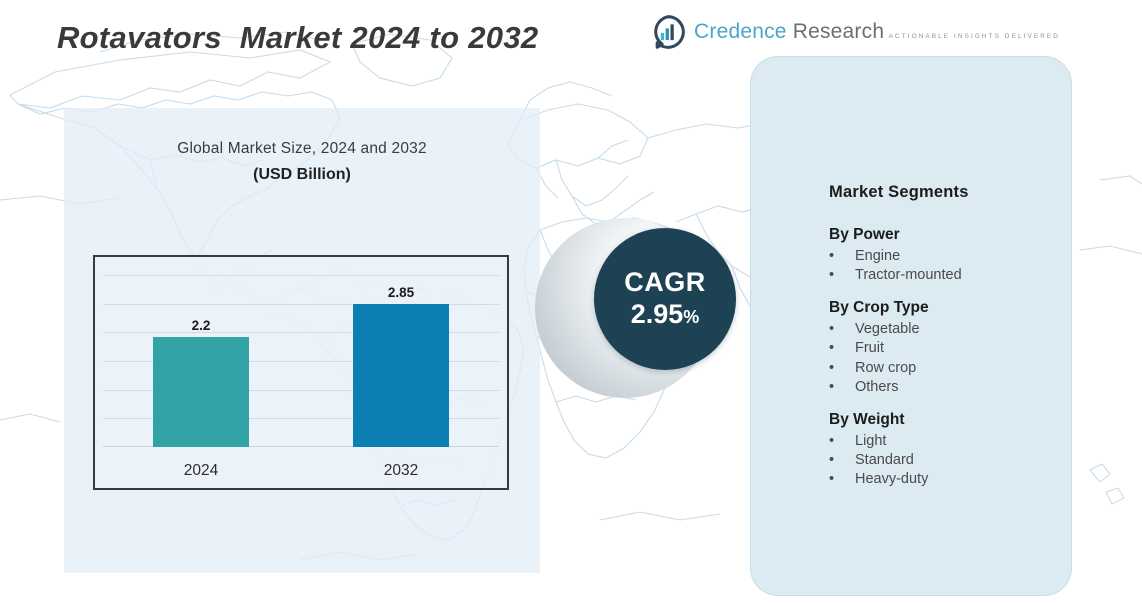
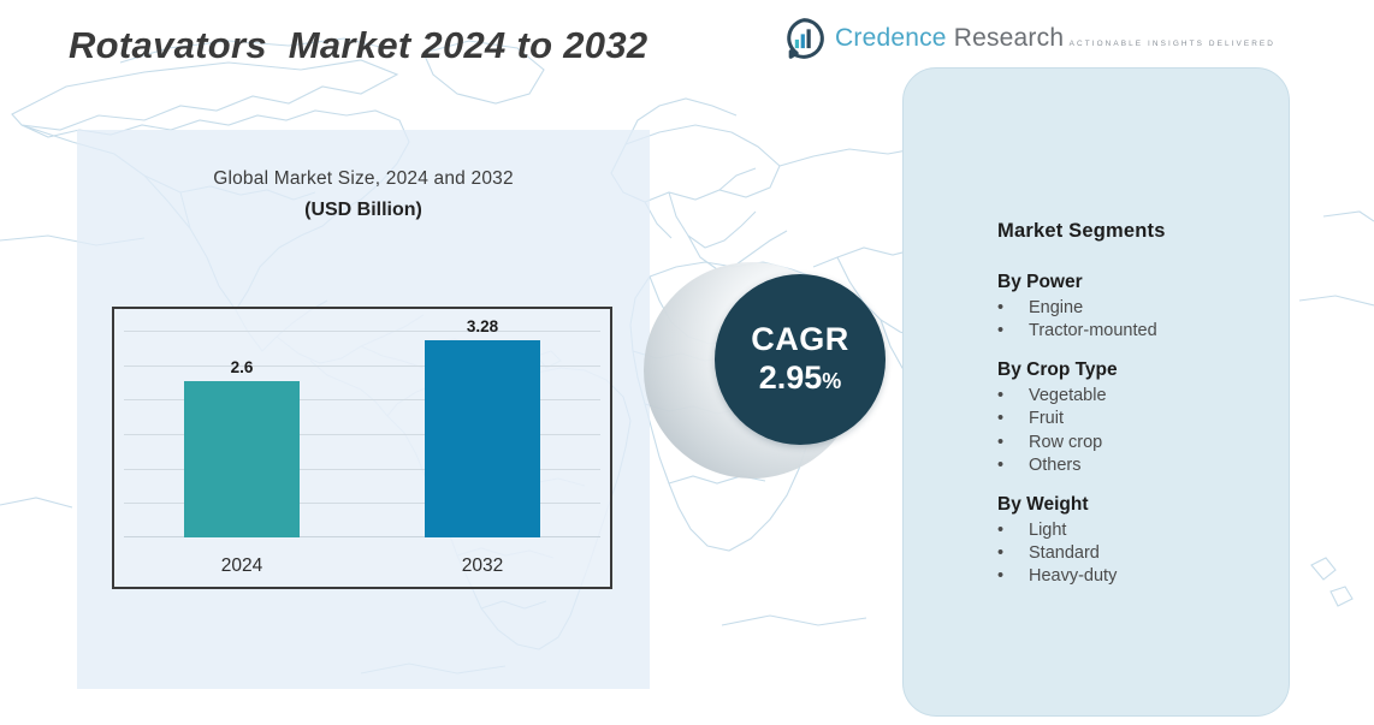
2024: 2.2 -> 2.6
2032: 2.85 -> 3.28
